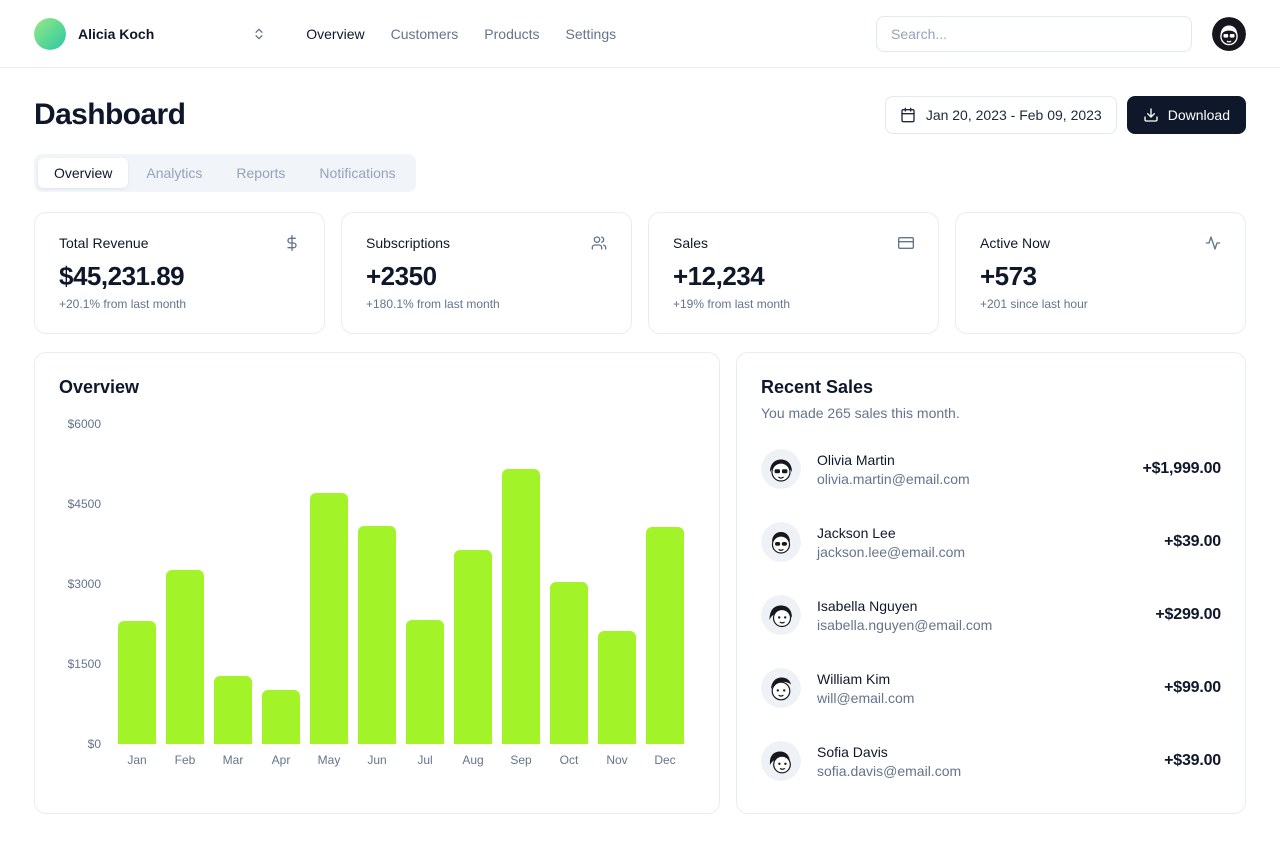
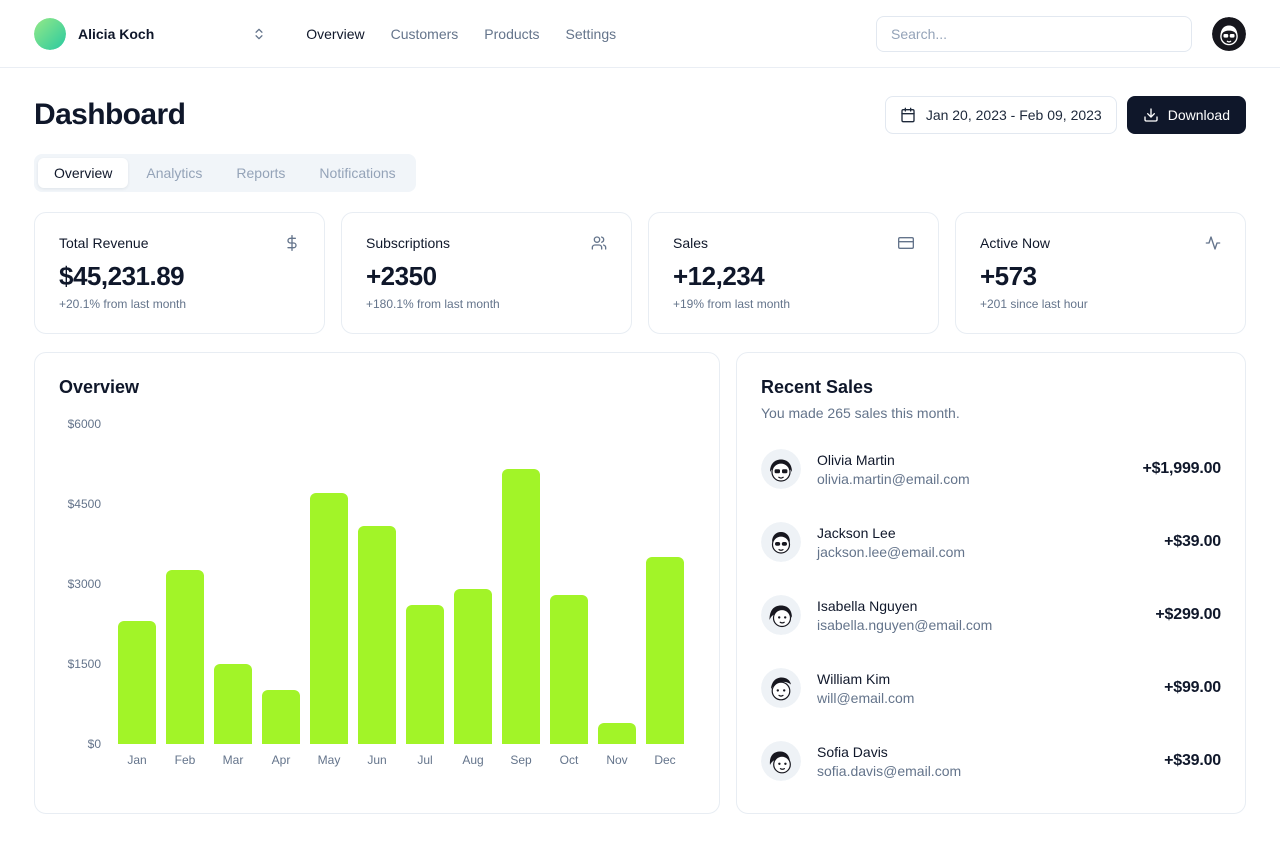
Mar: $1300 -> $1500
Jul: $2300 -> $2600
Aug: $3600 -> $2900
Oct: $3000 -> $2800
Nov: $2100 -> $400
Dec: $4100 -> $3500
